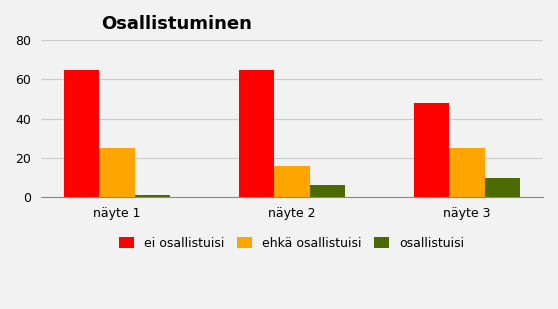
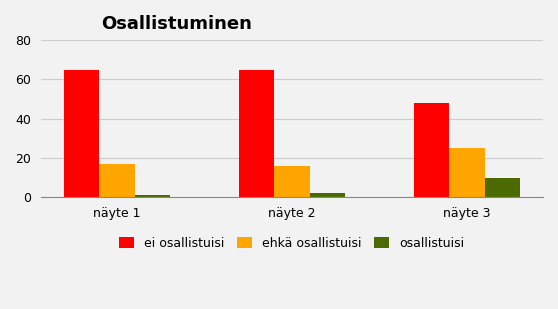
ehkä osallistuisi/näyte 1: 25 -> 17
osallistuisi/näyte 2: 6 -> 2
